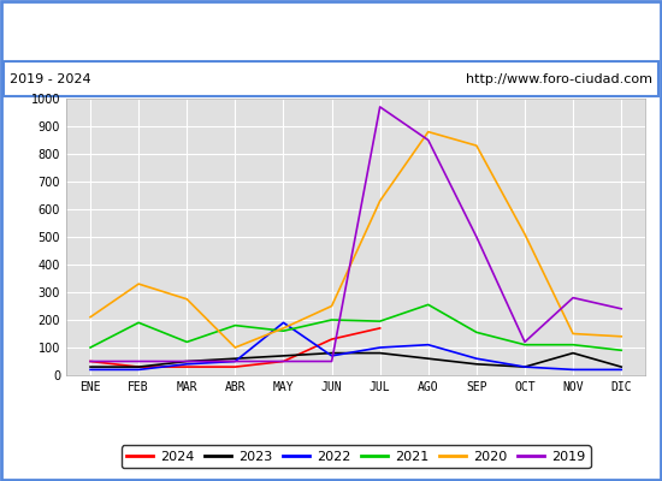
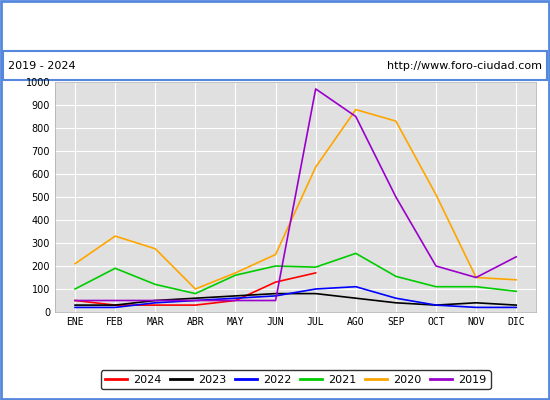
2021/ABR: 180 -> 80
2022/MAY: 190 -> 60
2019/OCT: 120 -> 200
2023/NOV: 80 -> 40
2019/NOV: 280 -> 150
